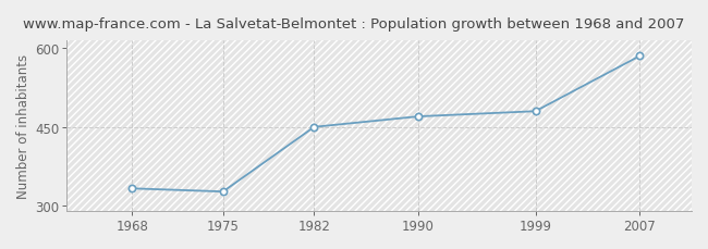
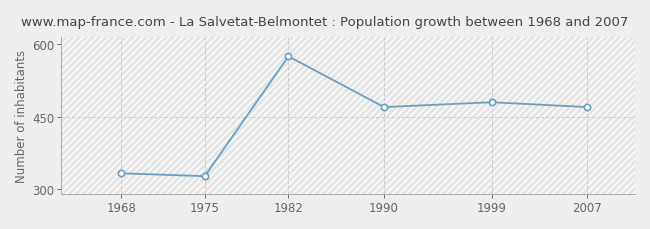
1982: 450 -> 575
2007: 585 -> 470
